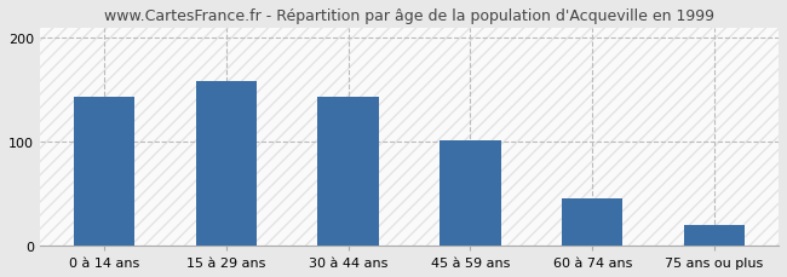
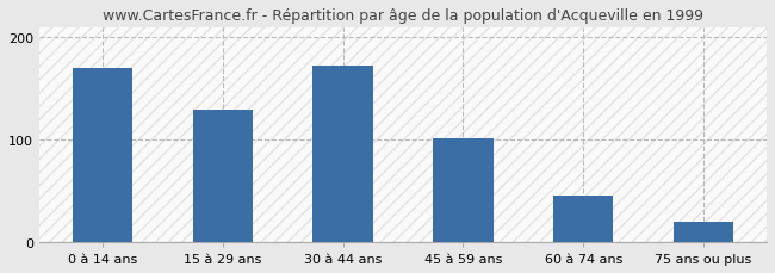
0 à 14 ans: 144 -> 170
15 à 29 ans: 158 -> 130
30 à 44 ans: 144 -> 172
